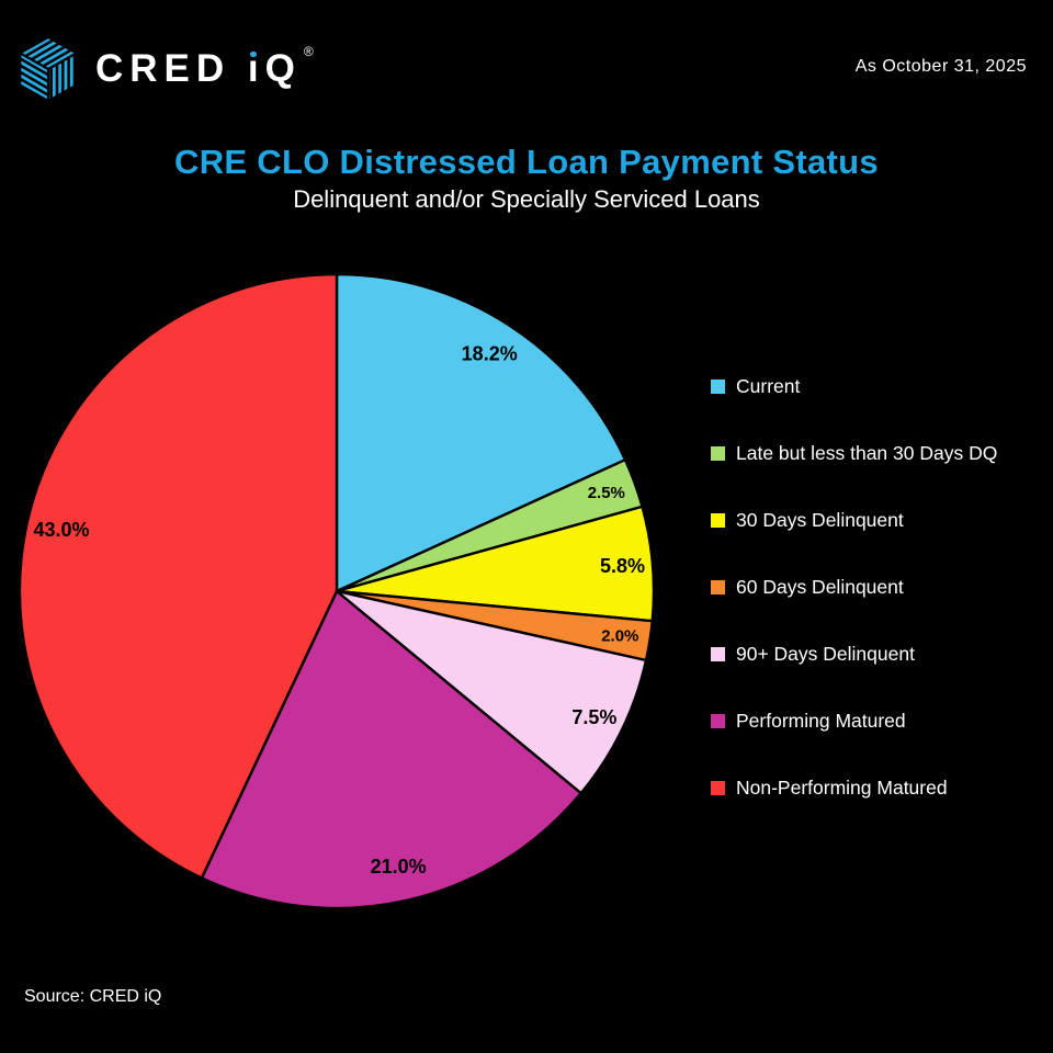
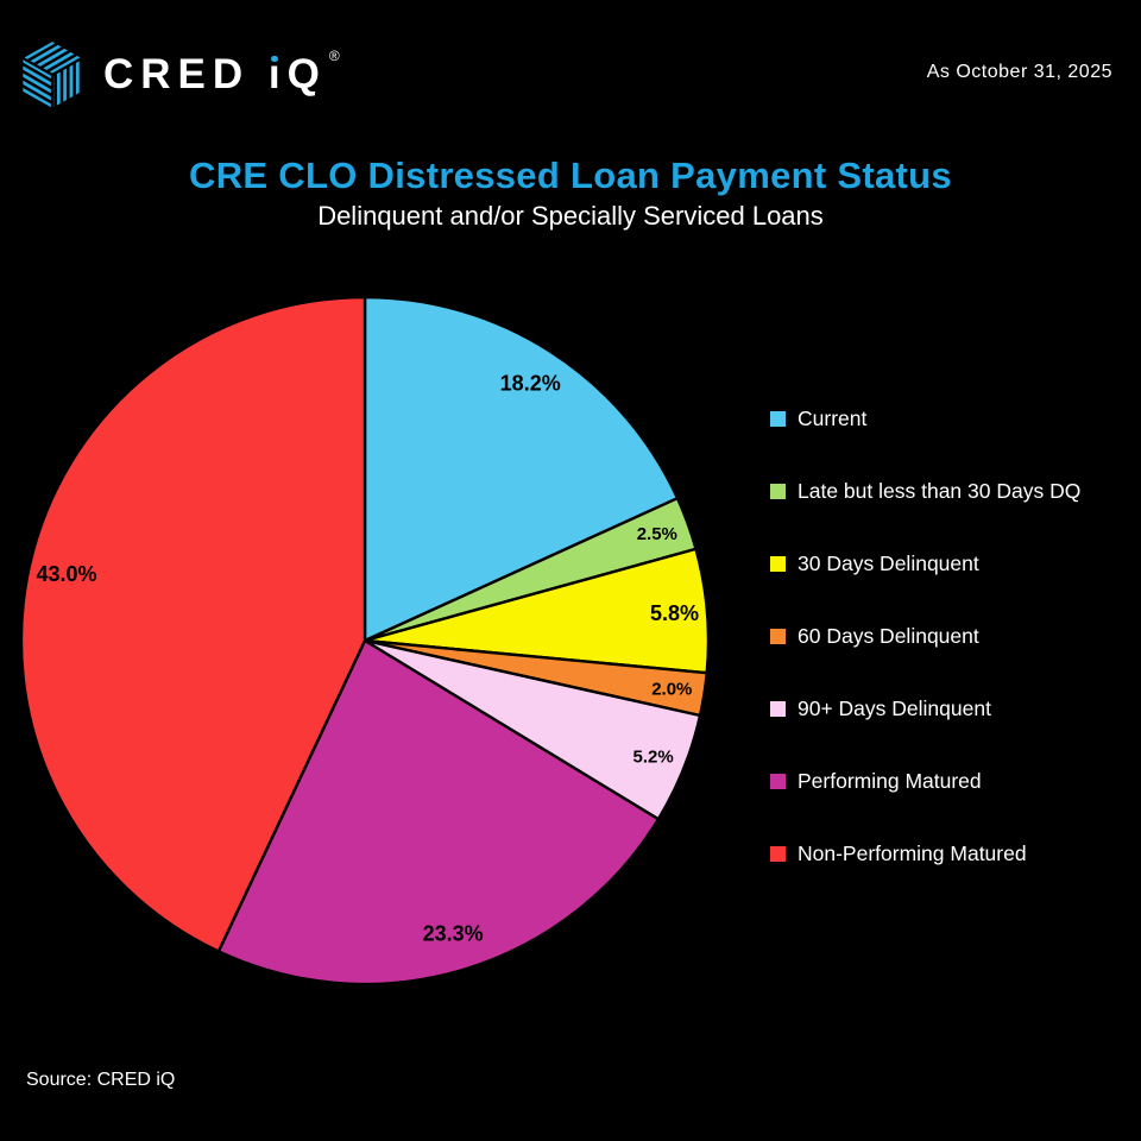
90+ Days Delinquent: 7.5% -> 5.2%
Performing Matured: 21.0% -> 23.3%
